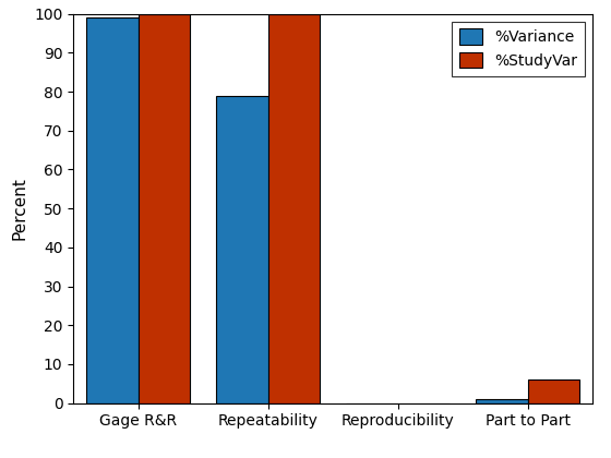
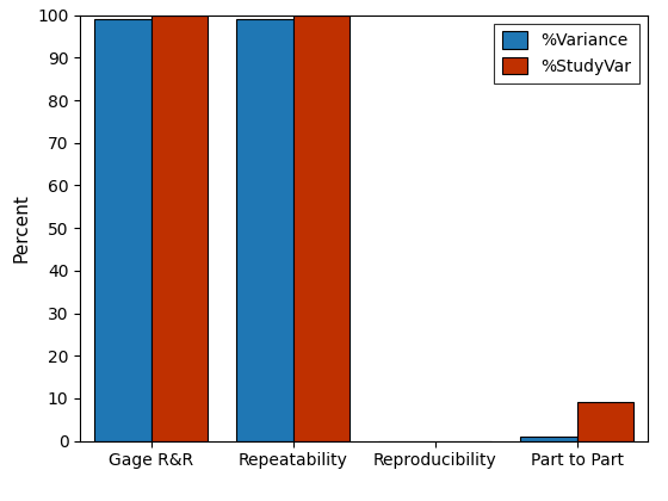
%Variance/Repeatability: 79 -> 99
%StudyVar/Part to Part: 6 -> 9
